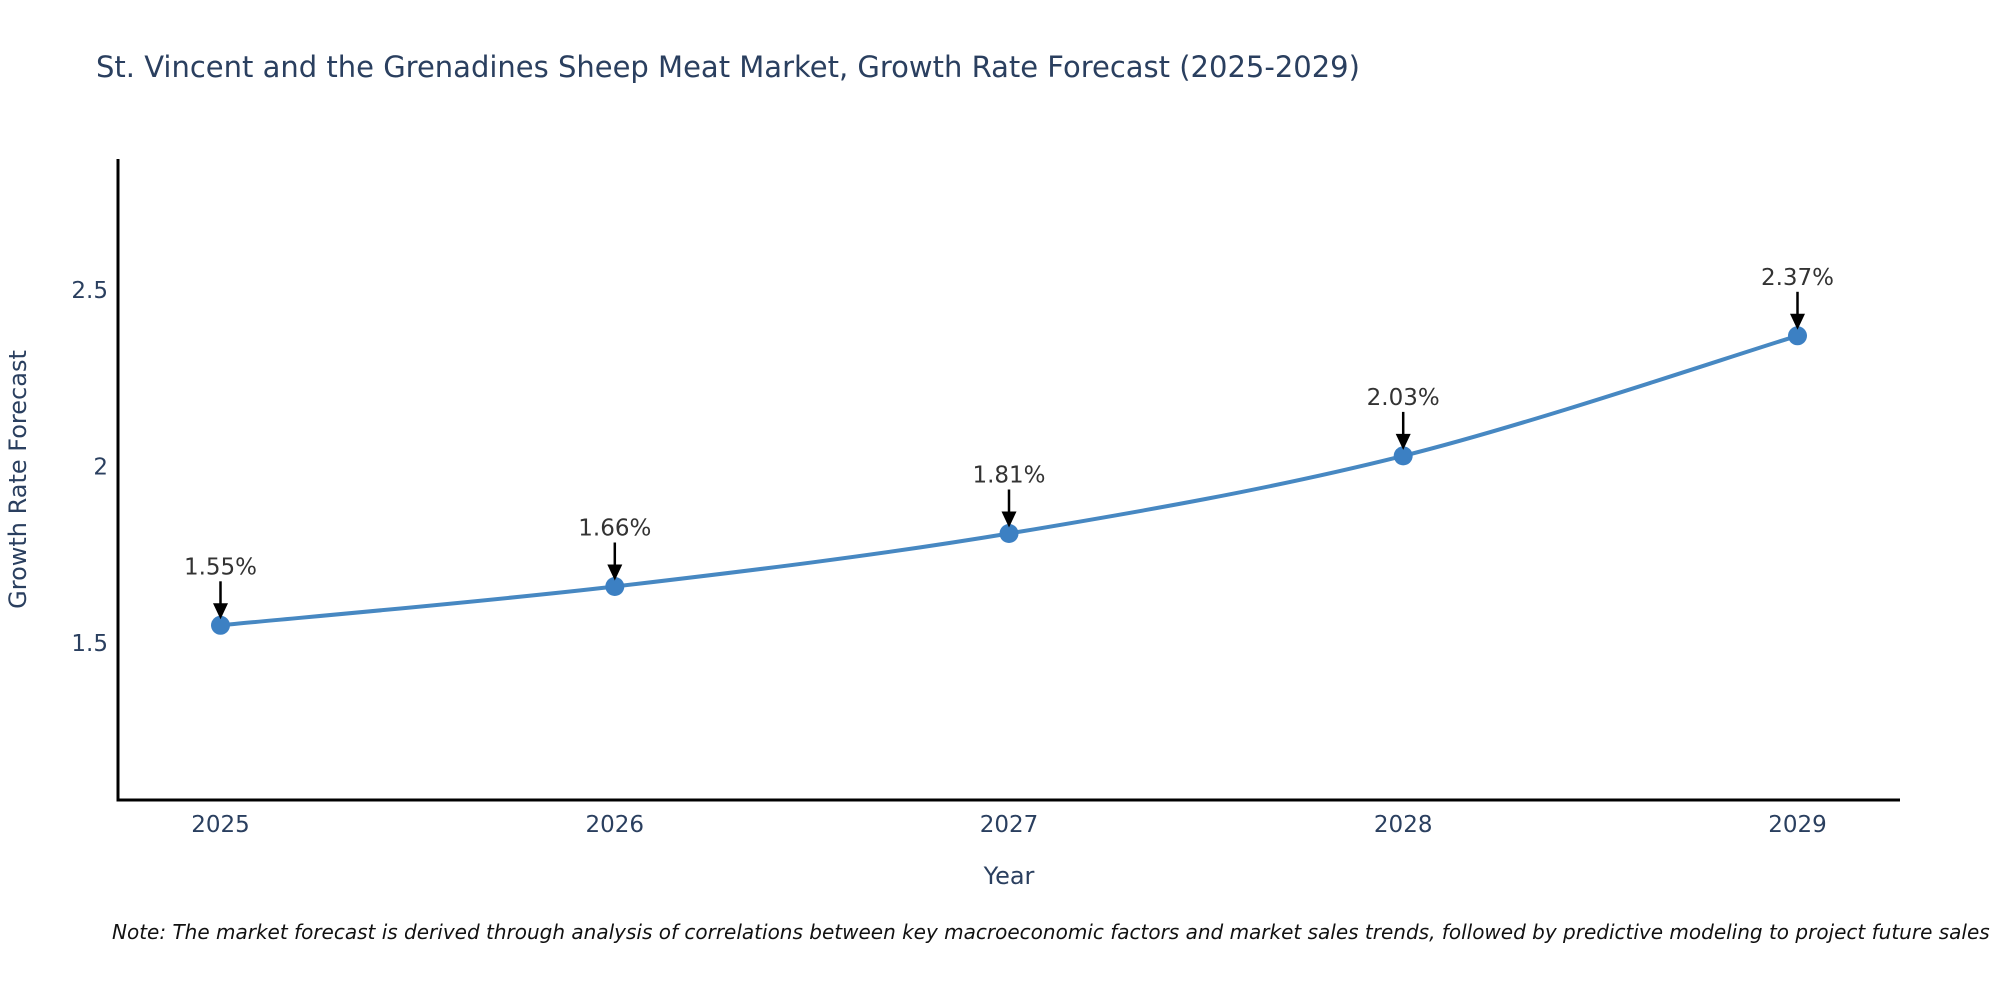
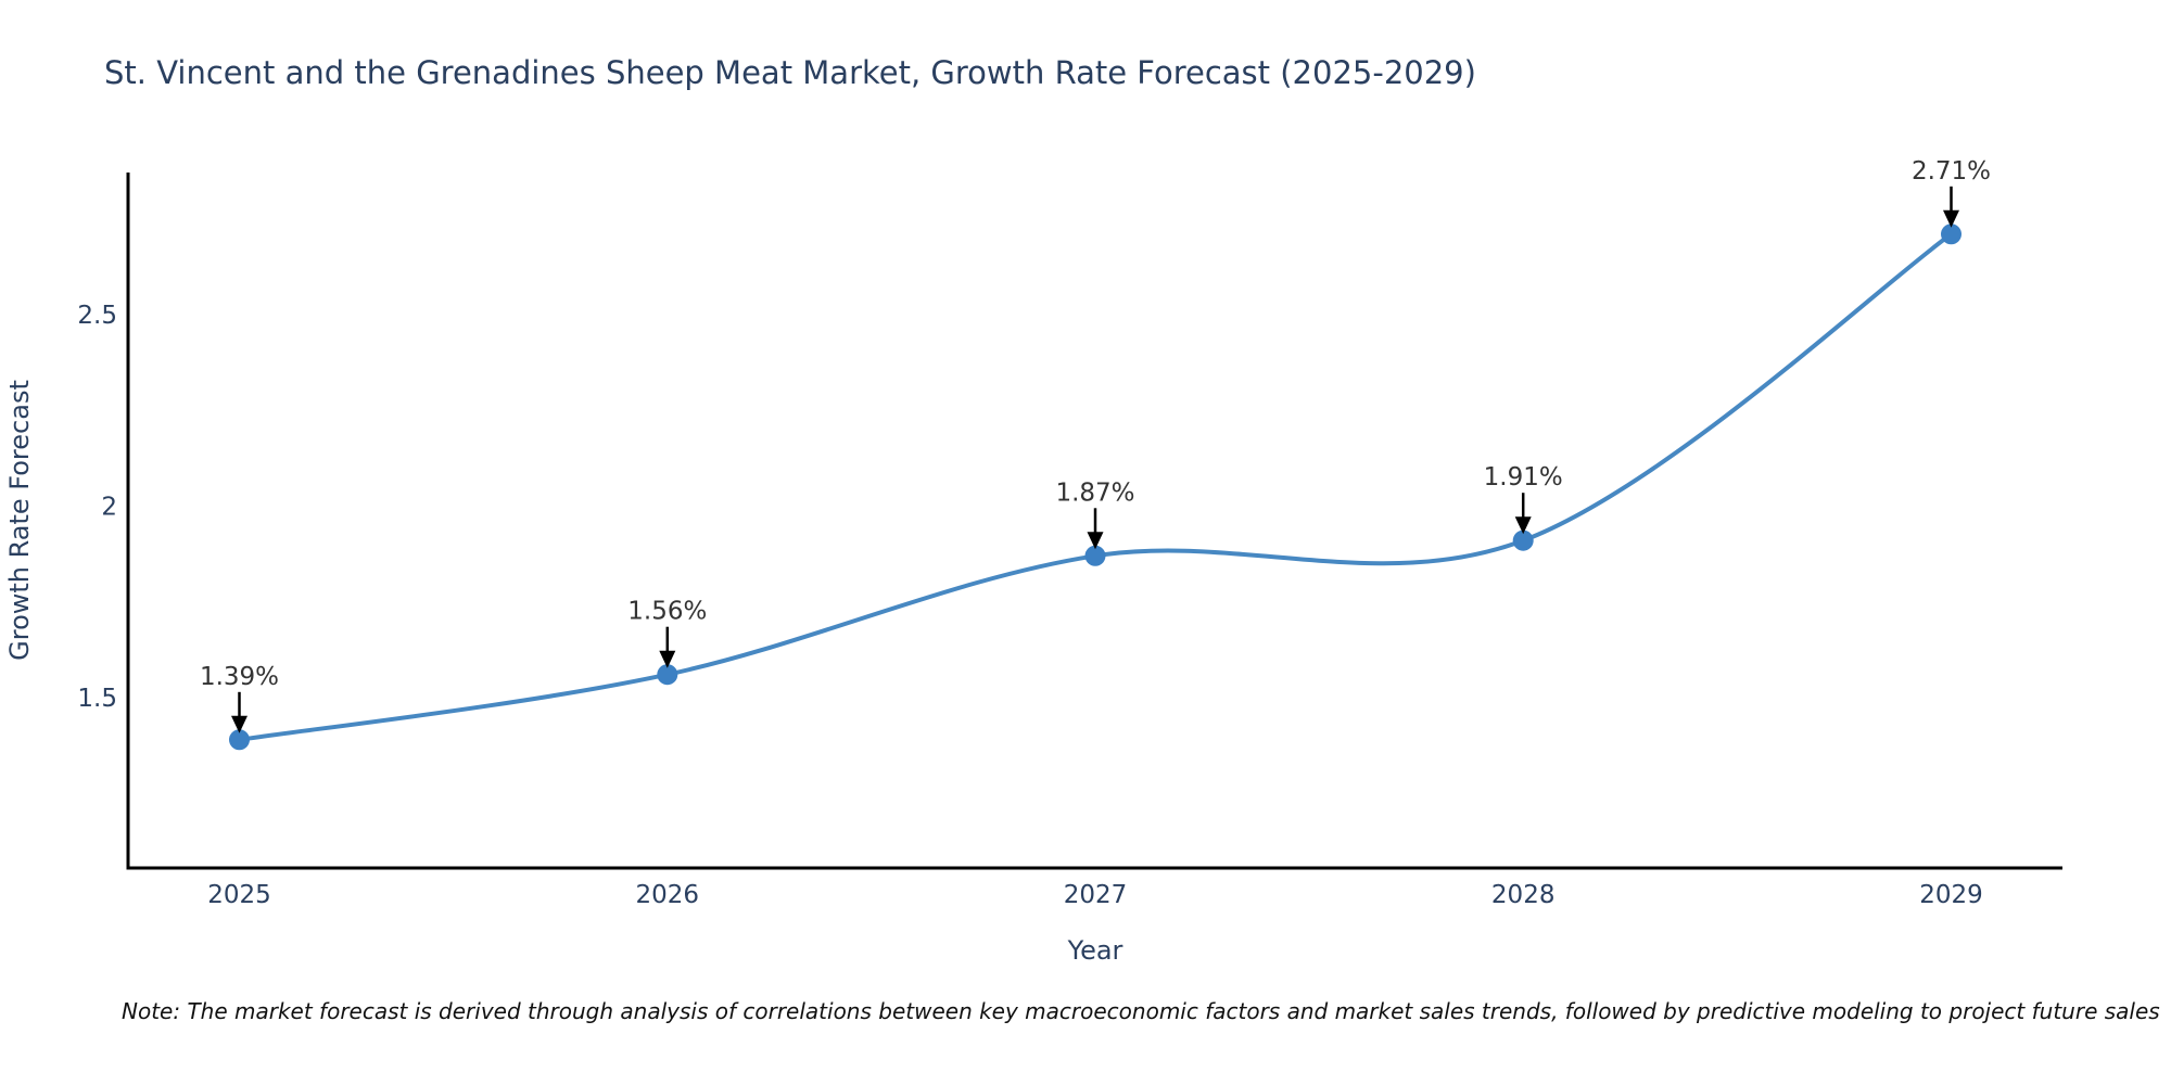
2025: 1.55% -> 1.39%
2026: 1.66% -> 1.56%
2027: 1.81% -> 1.87%
2028: 2.03% -> 1.91%
2029: 2.37% -> 2.71%
